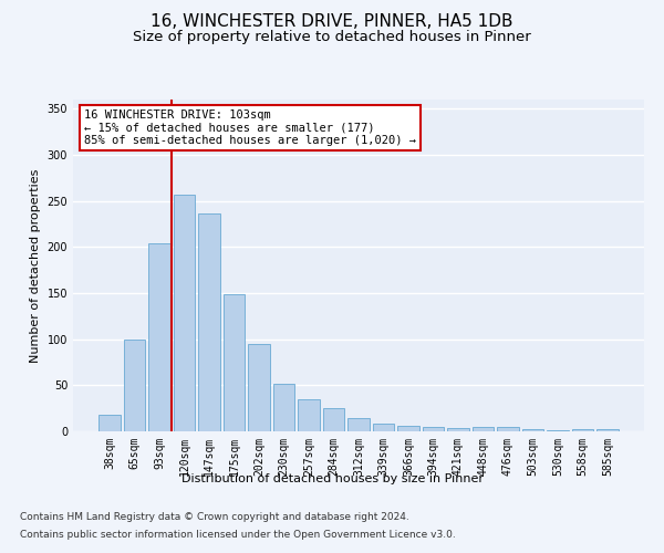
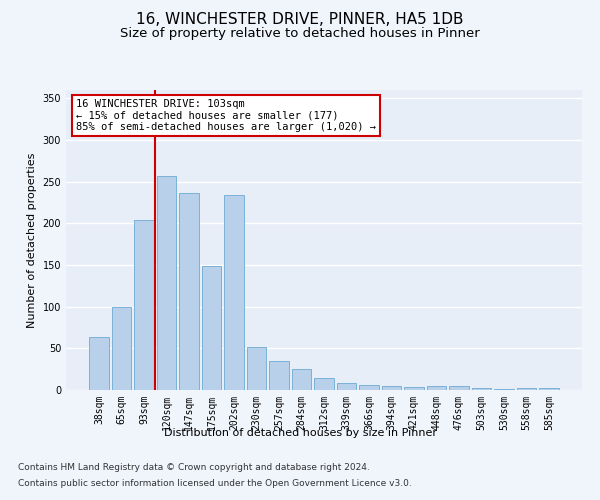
38sqm: 18 -> 64
202sqm: 95 -> 234
